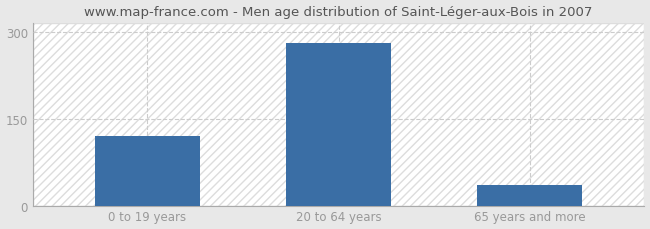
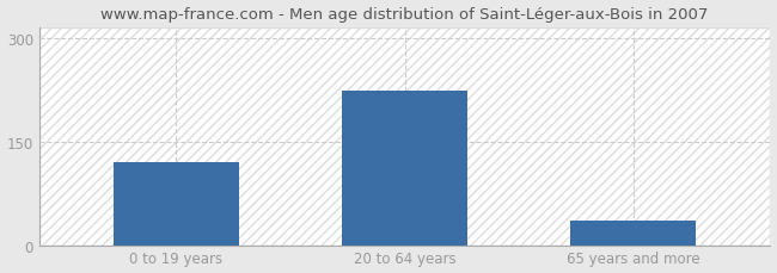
20 to 64 years: 280 -> 224
